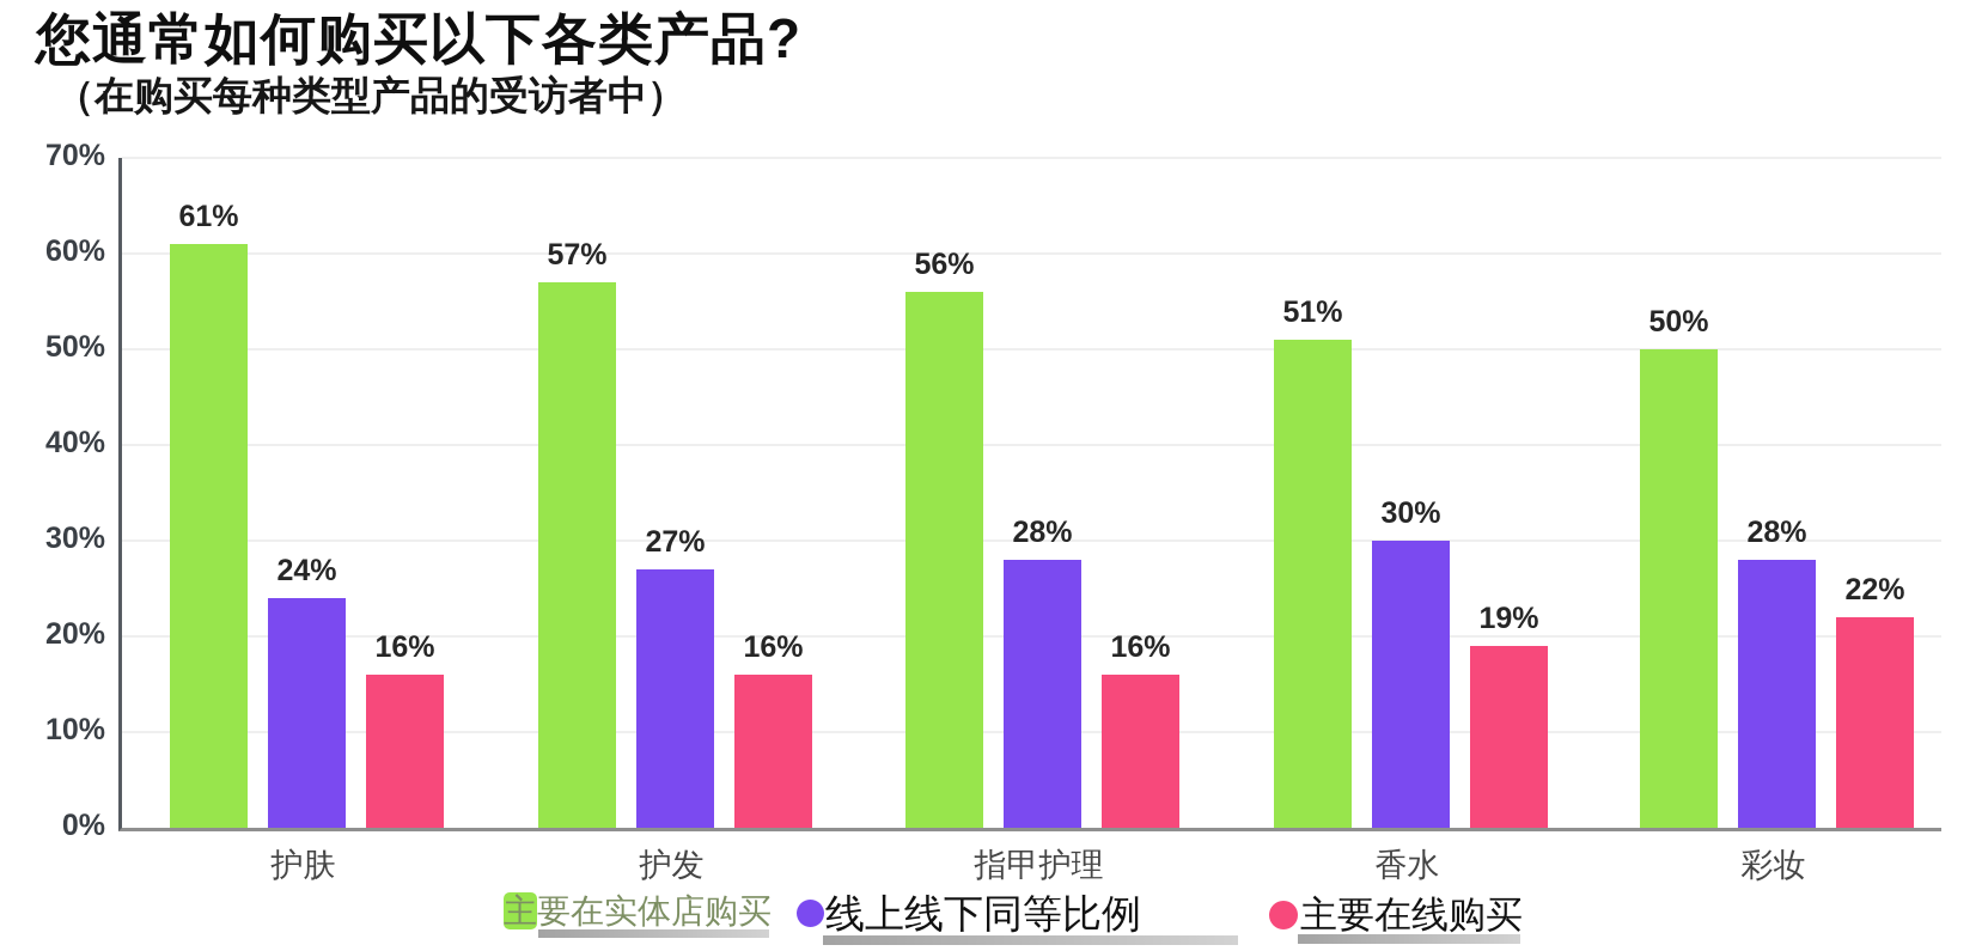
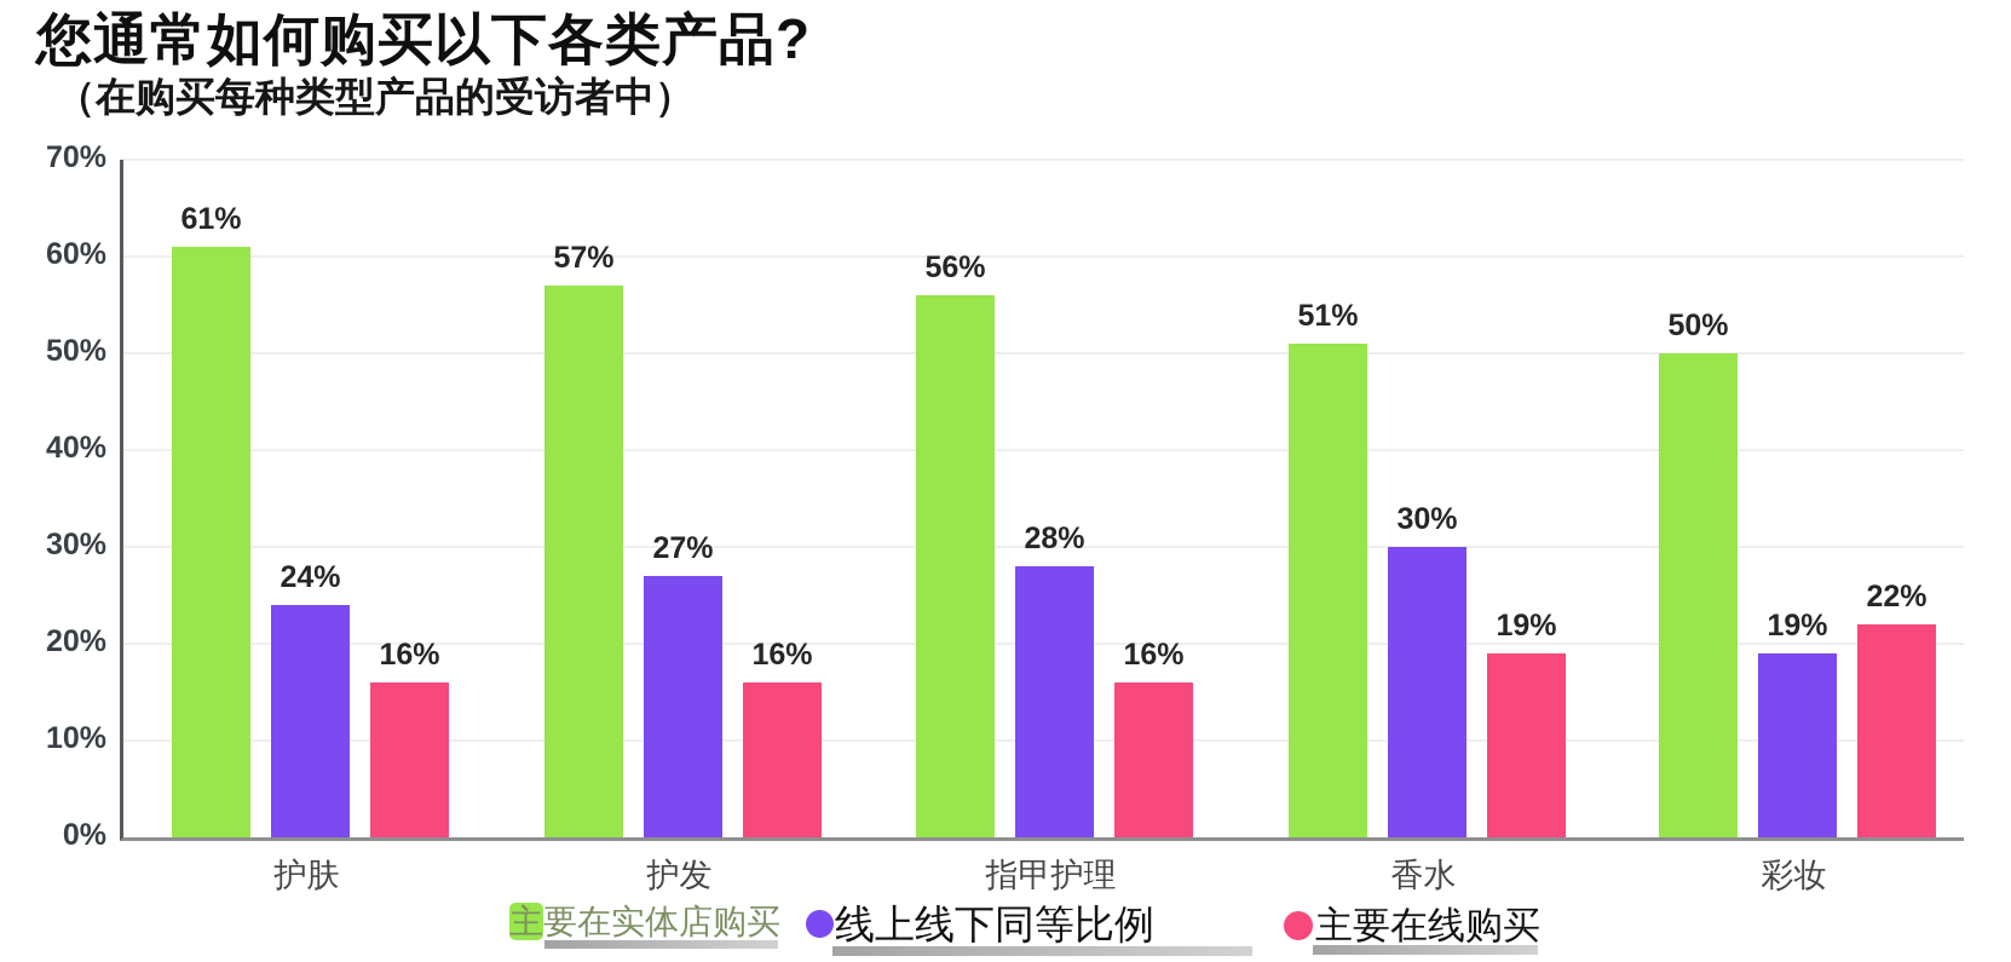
线上线下同等比例/彩妆: 28% -> 19%
